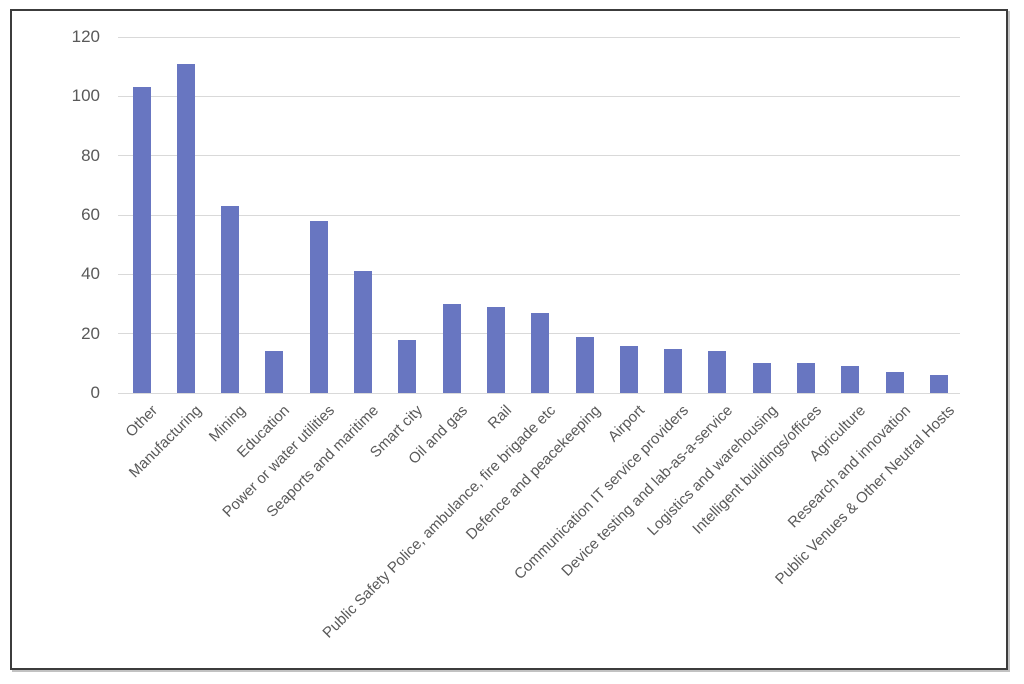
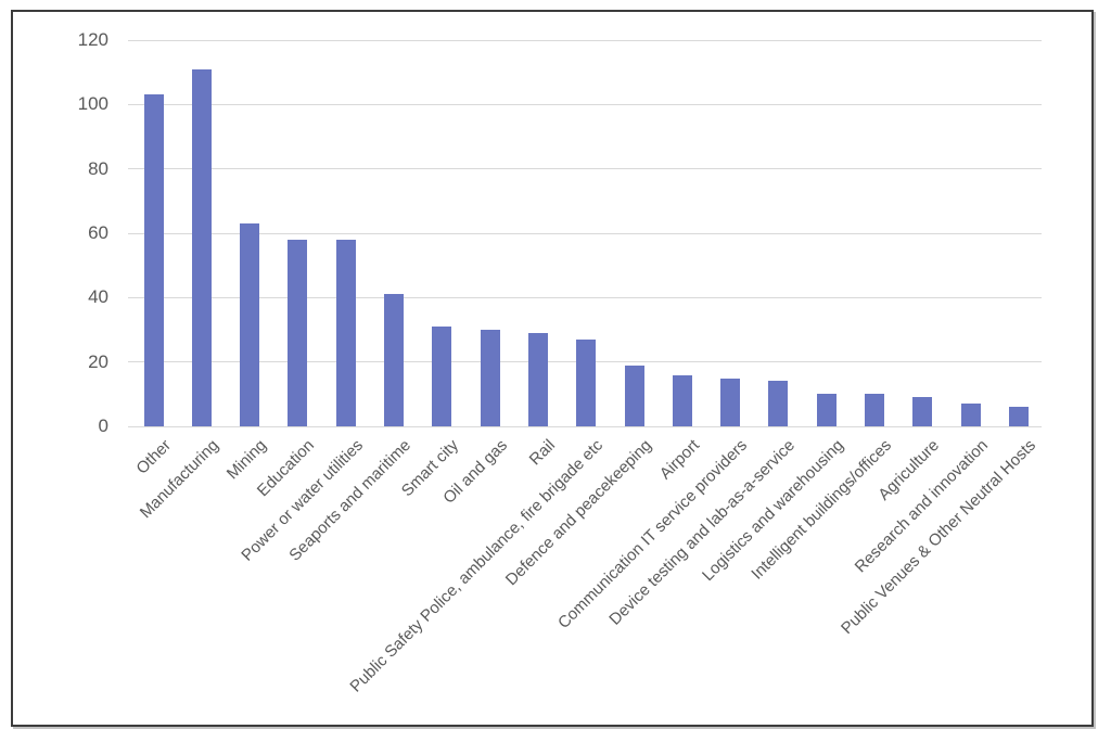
Education: 14 -> 58
Smart city: 18 -> 31
